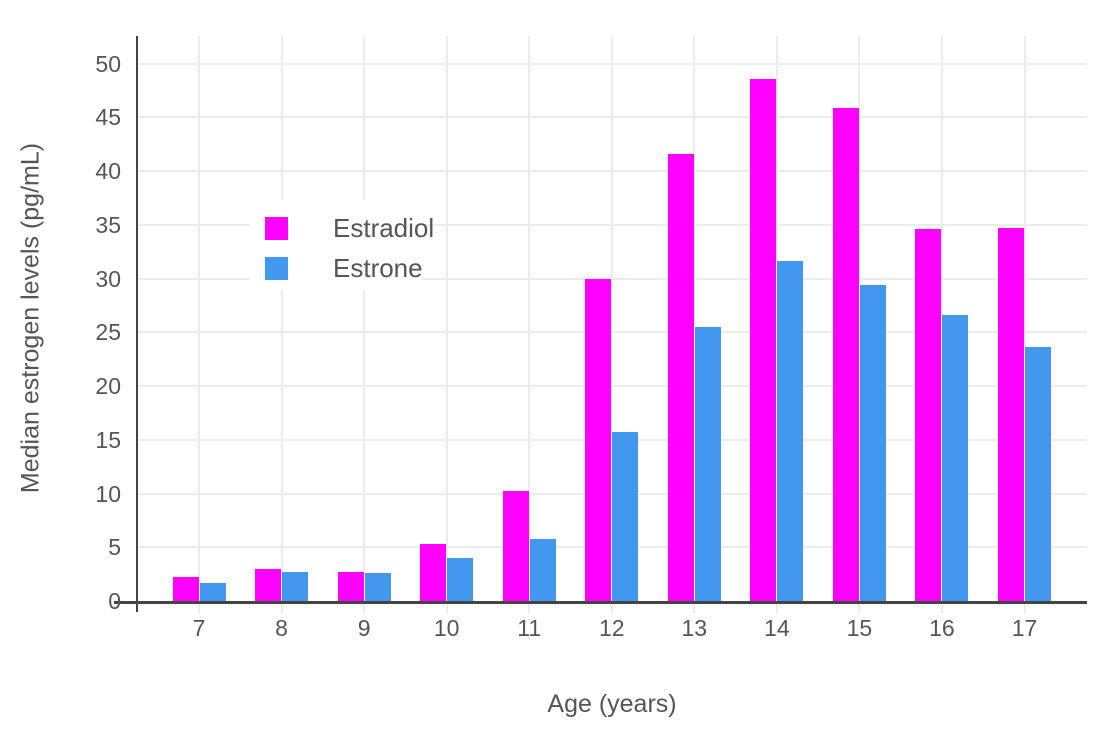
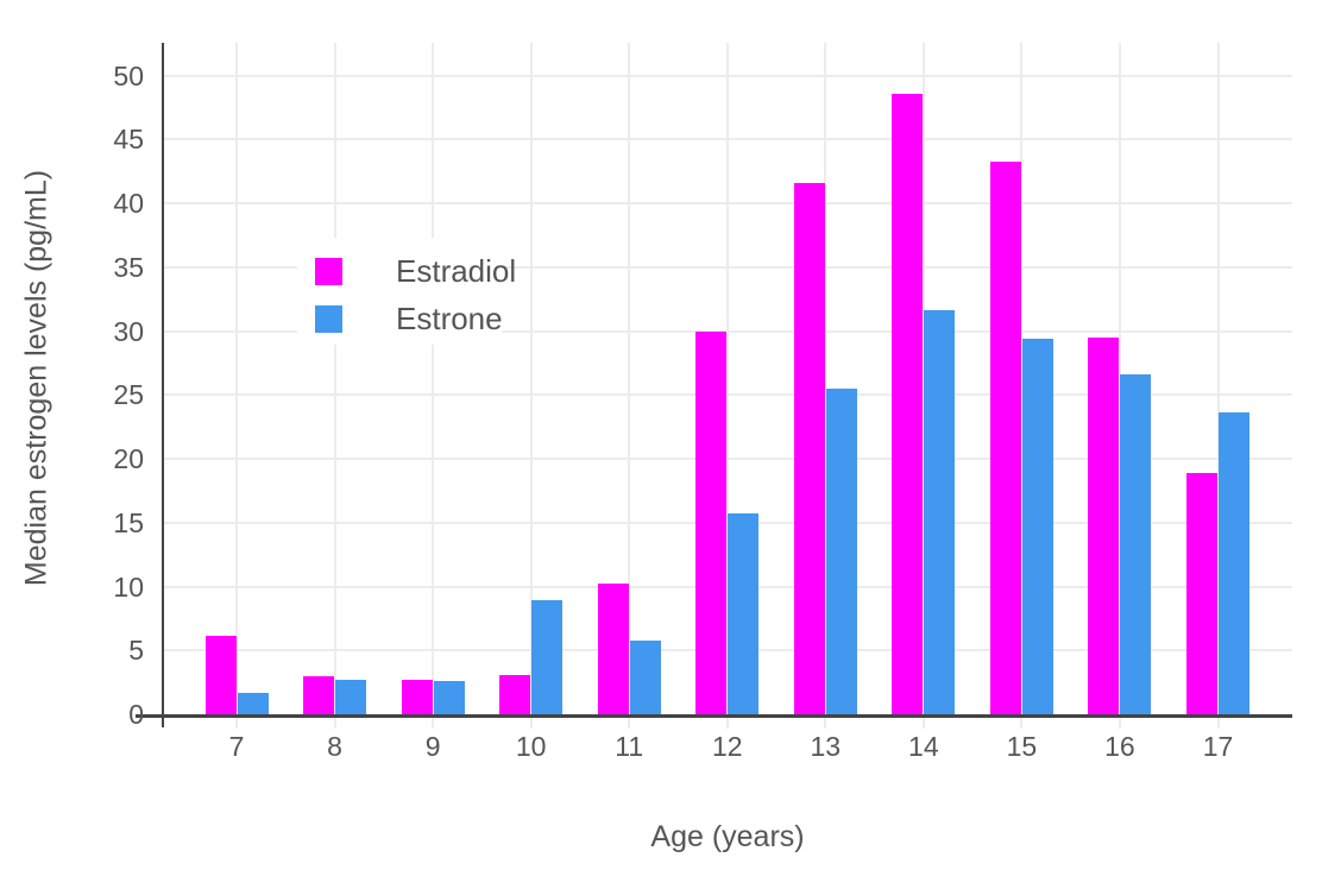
Estradiol/7: 2.2 -> 6.1
Estradiol/10: 5.3 -> 3.1
Estrone/10: 4.0 -> 8.9
Estradiol/15: 45.9 -> 43.3
Estradiol/16: 34.6 -> 29.5
Estradiol/17: 34.7 -> 18.9
